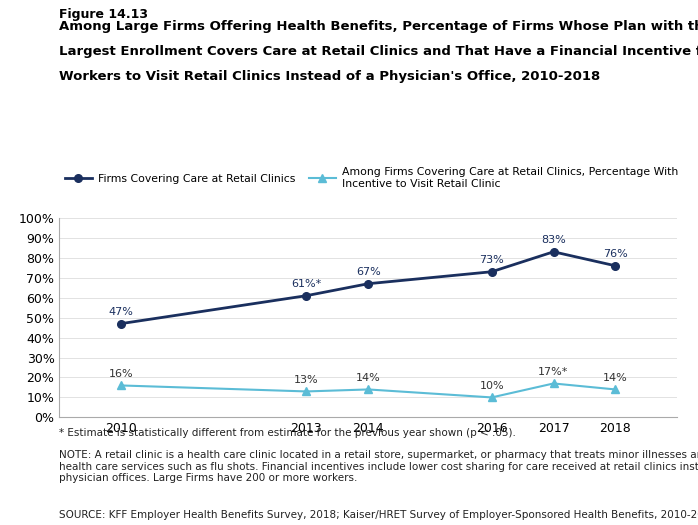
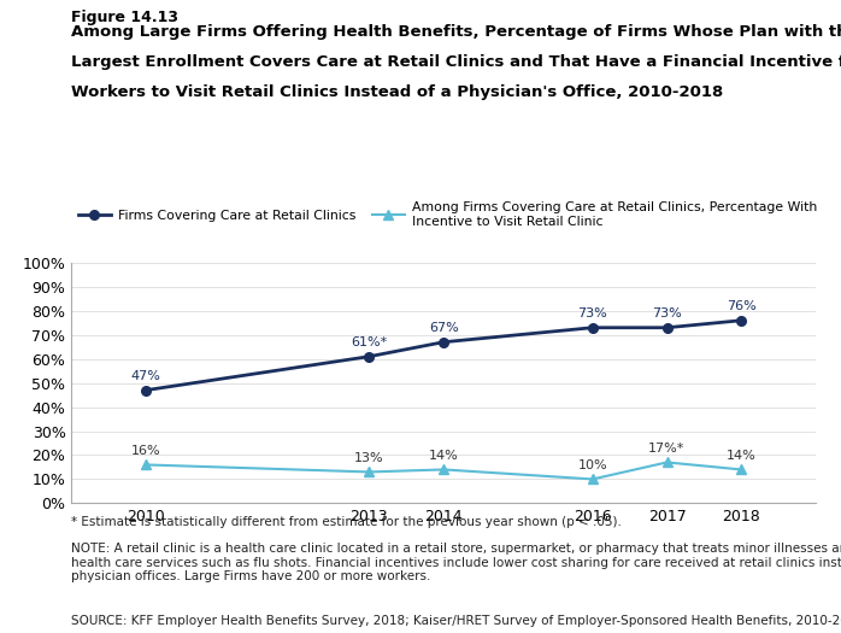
Firms Covering Care at Retail Clinics/2017: 83% -> 73%
